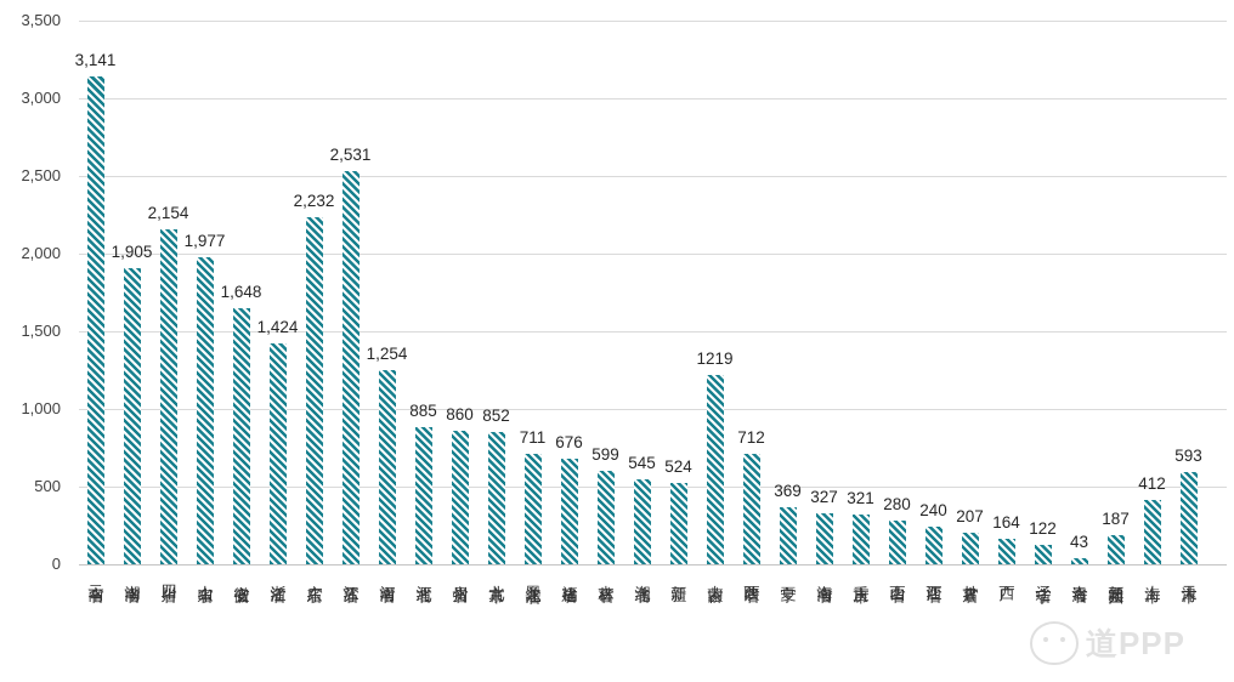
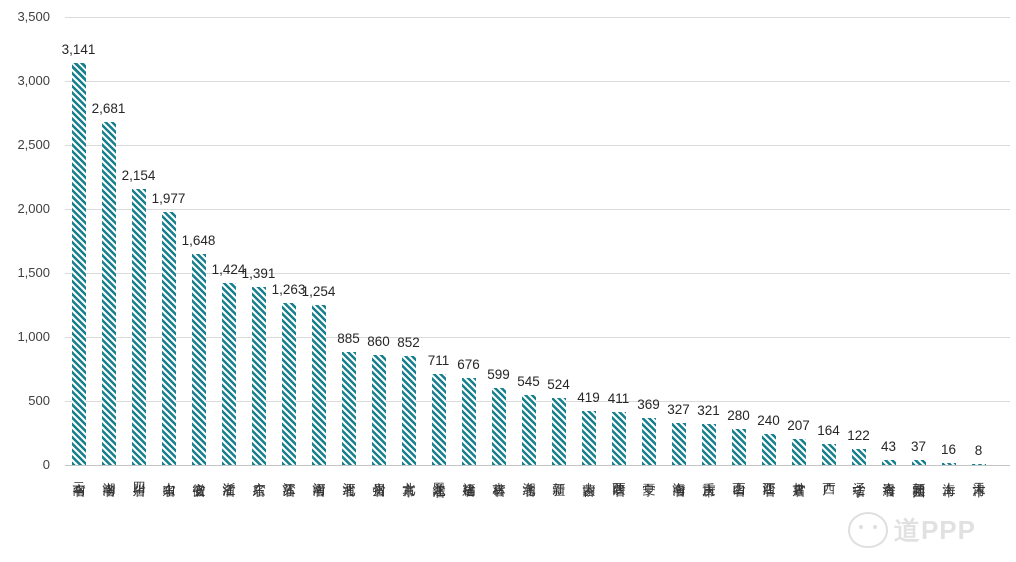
湖南省: 1,905 -> 2,681
广东省: 2,232 -> 1,391
江苏省: 2,531 -> 1,263
内蒙古: 1219 -> 419
陕西省: 712 -> 411
新疆兵团: 187 -> 37
上海市: 412 -> 16
天津市: 593 -> 8
